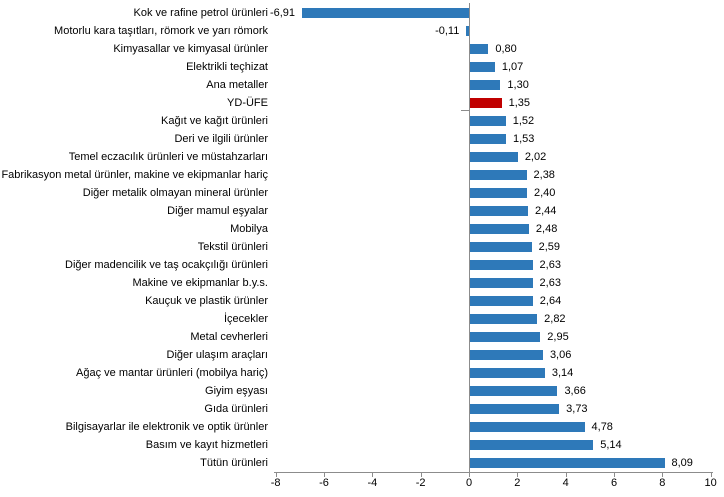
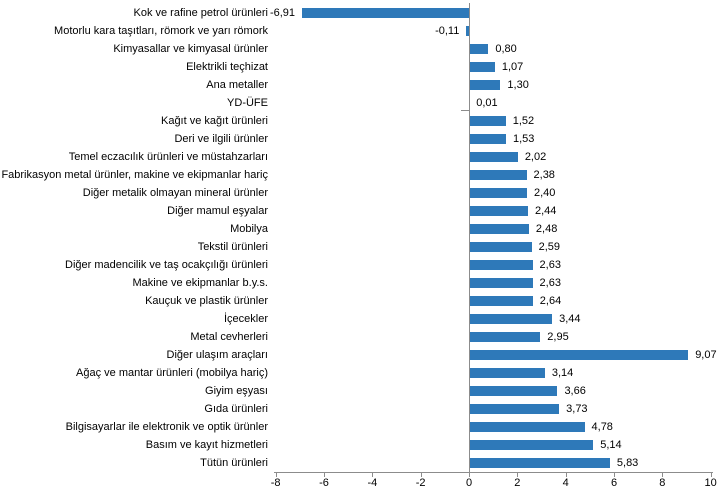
YD-ÜFE: 1,35 -> 0,01
İçecekler: 2,82 -> 3,44
Diğer ulaşım araçları: 3,06 -> 9,07
Tütün ürünleri: 8,09 -> 5,83
